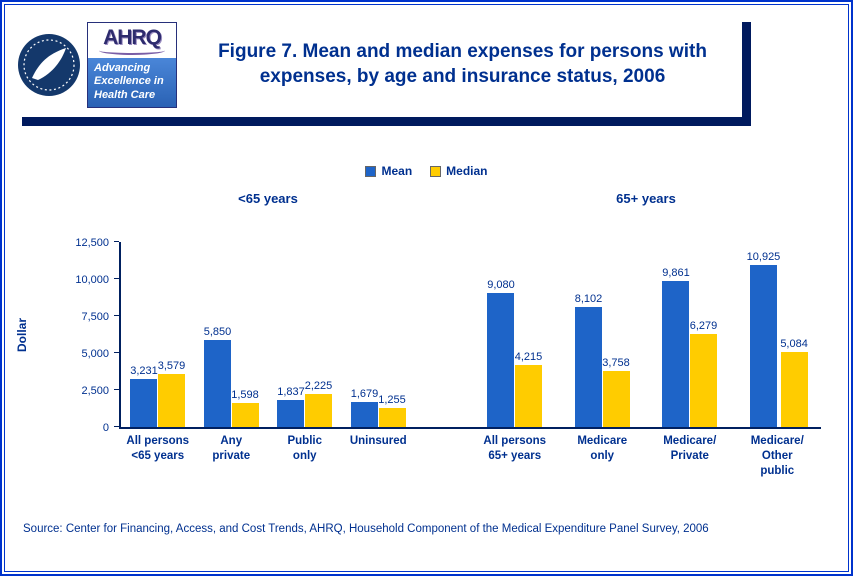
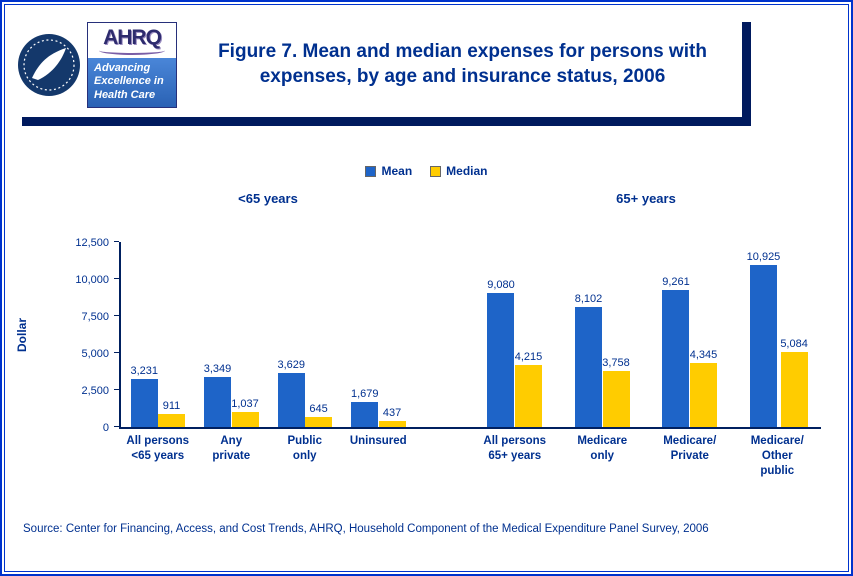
Median/All persons <65 years: 3,579 -> 911
Mean/Any private: 5,850 -> 3,349
Median/Any private: 1,598 -> 1,037
Mean/Public only: 1,837 -> 3,629
Median/Public only: 2,225 -> 645
Median/Uninsured: 1,255 -> 437
Mean/Medicare/Private: 9,861 -> 9,261
Median/Medicare/Private: 6,279 -> 4,345
